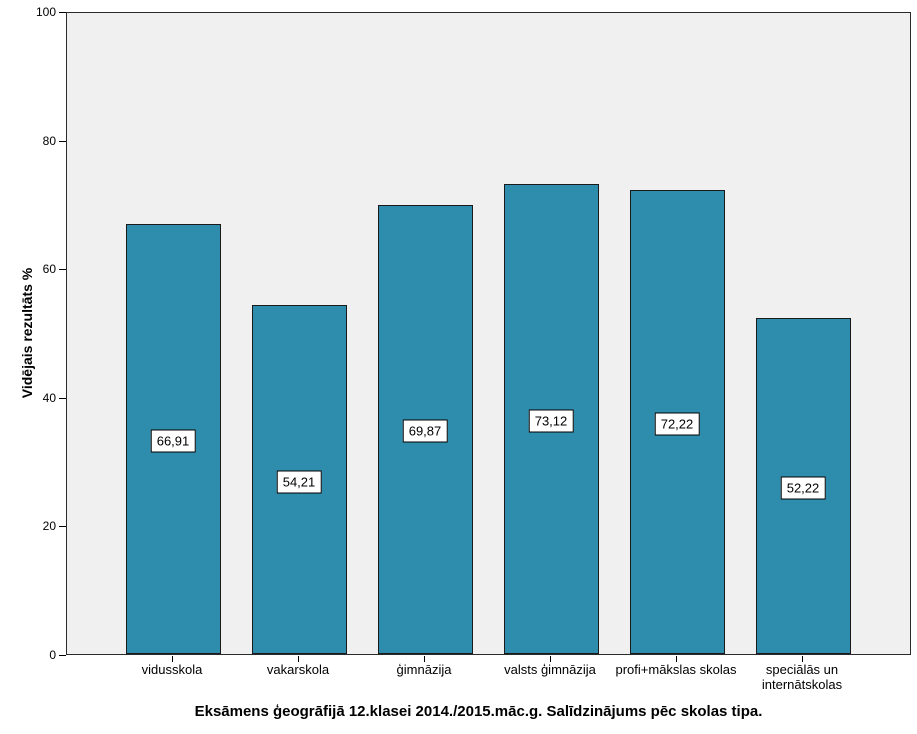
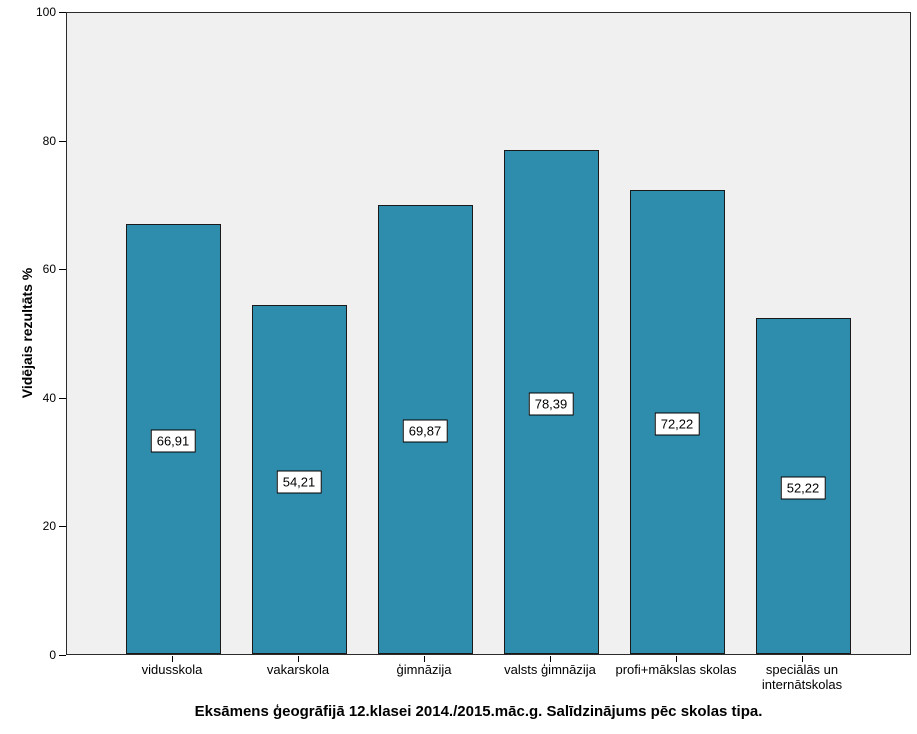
valsts ģimnāzija: 73,12 -> 78,39
